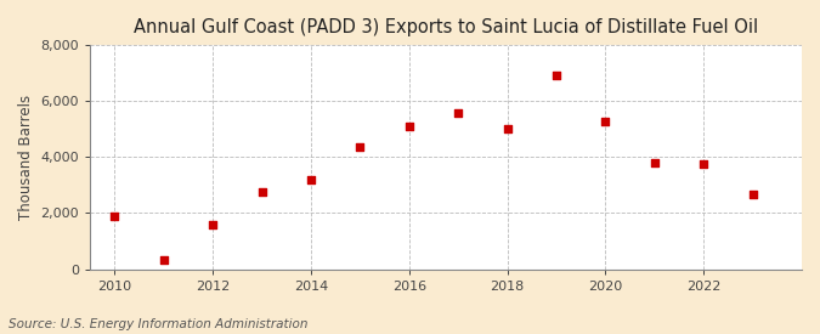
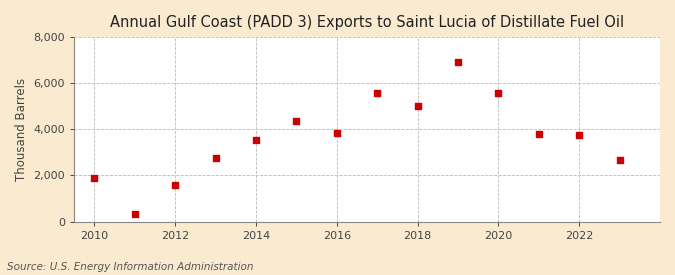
2014: 3,200 -> 3,550
2016: 5,100 -> 3,850
2020: 5,250 -> 5,550
